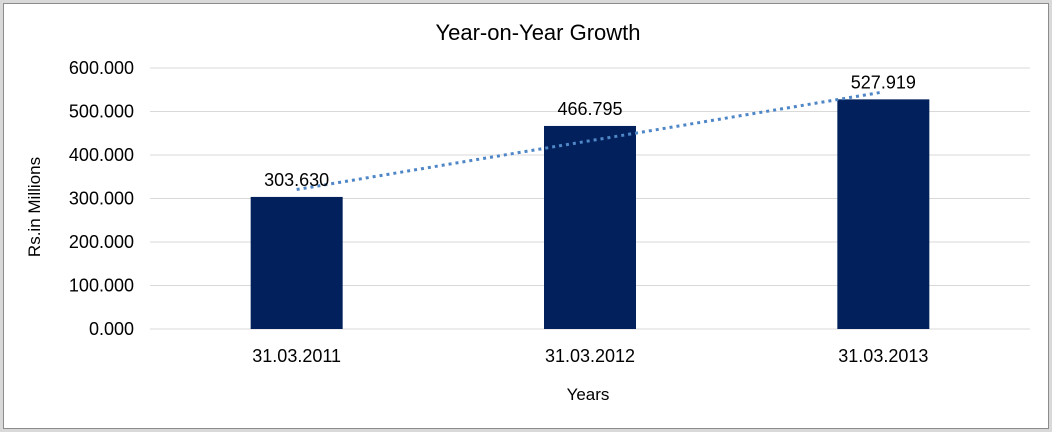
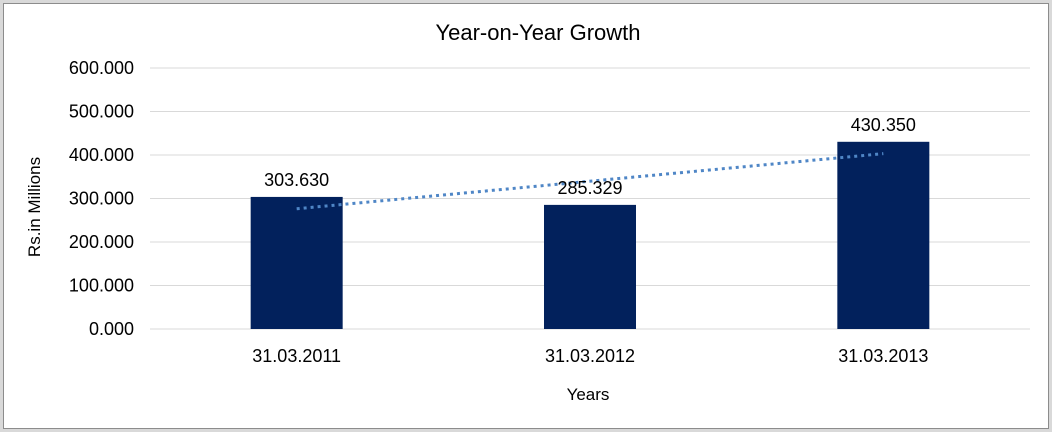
31.03.2012: 466.795 -> 285.329
31.03.2013: 527.919 -> 430.350
